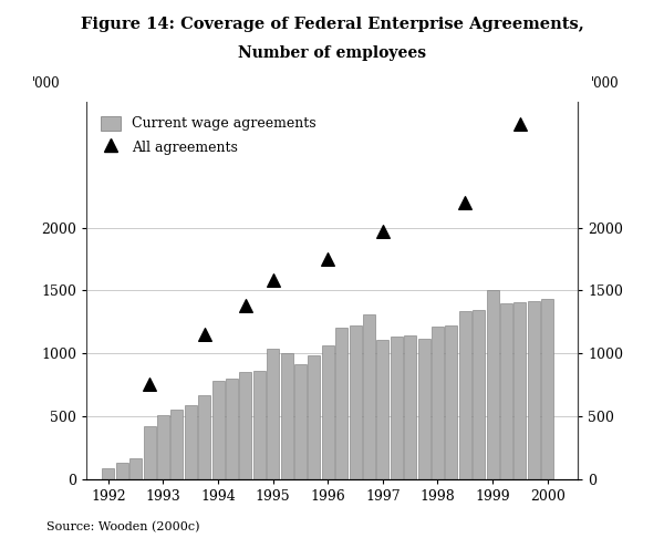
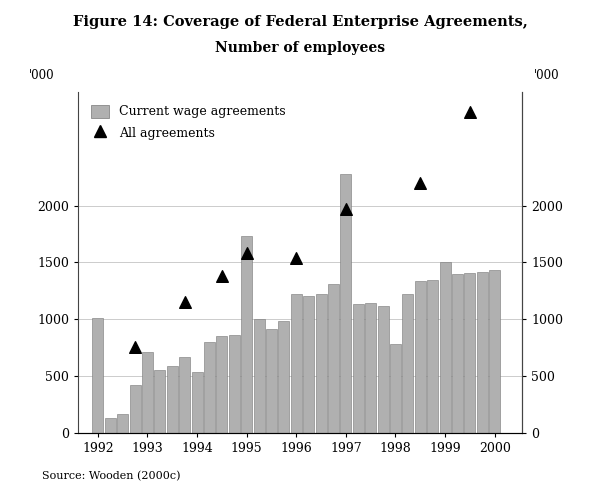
Current wage agreements/1992: 80 -> 1010
Current wage agreements/1993: 510 -> 710
Current wage agreements/1994: 780 -> 530
Current wage agreements/1995: 1040 -> 1730
Current wage agreements/1996: 1060 -> 1220
All agreements/1996: 1750 -> 1540
Current wage agreements/1997: 1100 -> 2280
Current wage agreements/1998: 1210 -> 780
